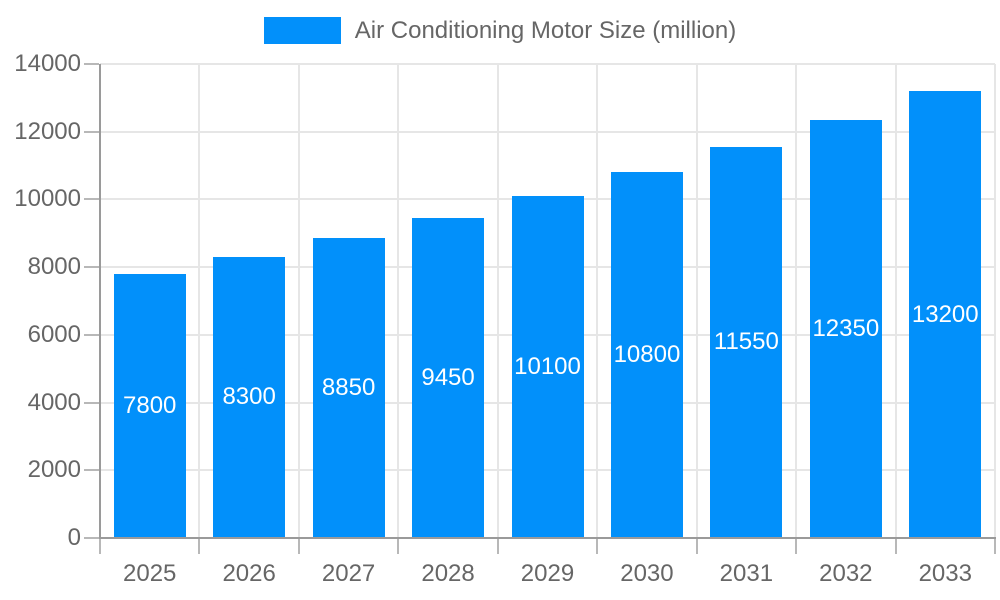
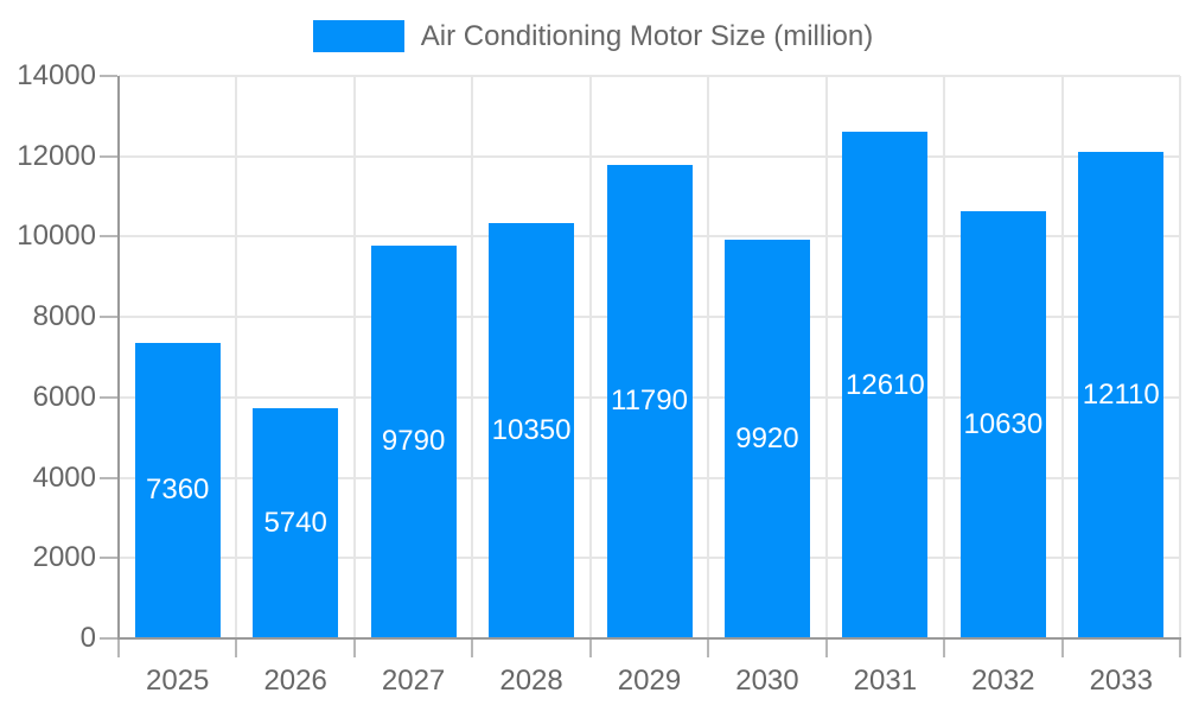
2025: 7800 -> 7360
2026: 8300 -> 5740
2027: 8850 -> 9790
2028: 9450 -> 10350
2029: 10100 -> 11790
2030: 10800 -> 9920
2031: 11550 -> 12610
2032: 12350 -> 10630
2033: 13200 -> 12110
